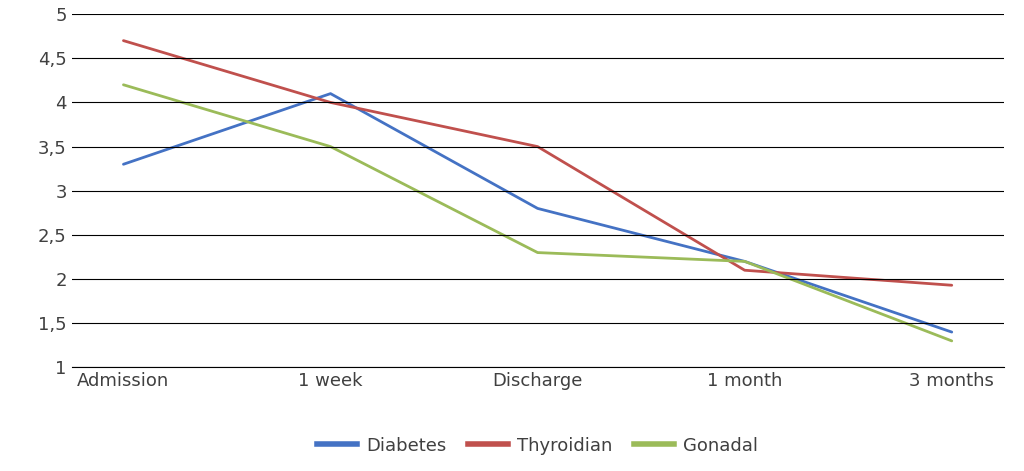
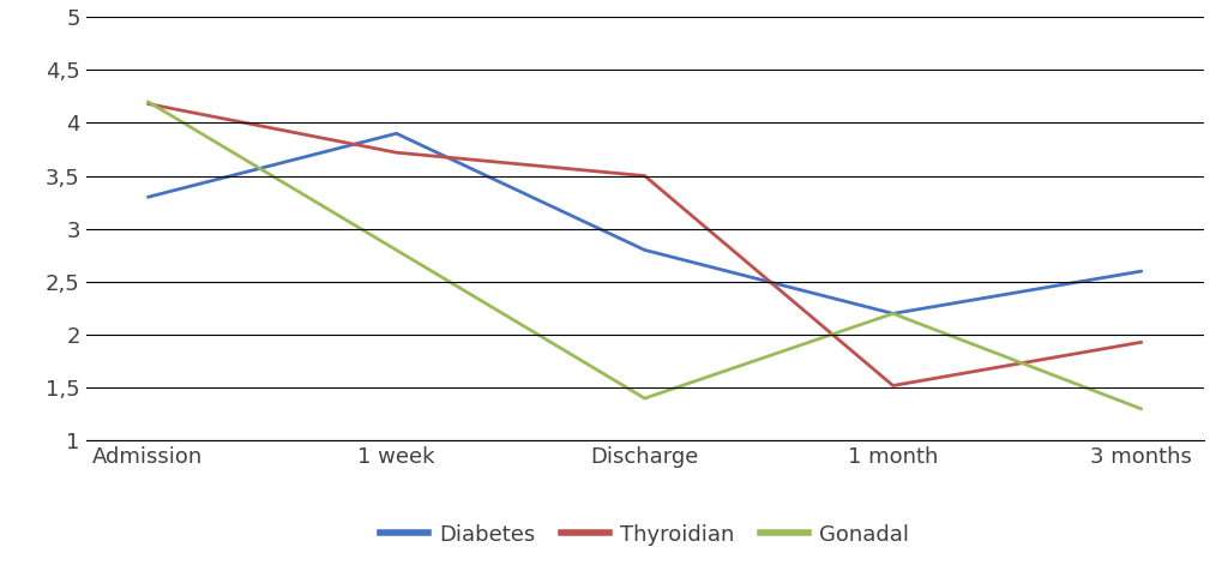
Thyroidian/Admission: 4,70 -> 4,18
Diabetes/1 week: 4,1 -> 3,9
Thyroidian/1 week: 4,00 -> 3,72
Gonadal/1 week: 3,5 -> 2,8
Gonadal/Discharge: 2,3 -> 1,4
Thyroidian/1 month: 2,10 -> 1,52
Diabetes/3 months: 1,4 -> 2,6
